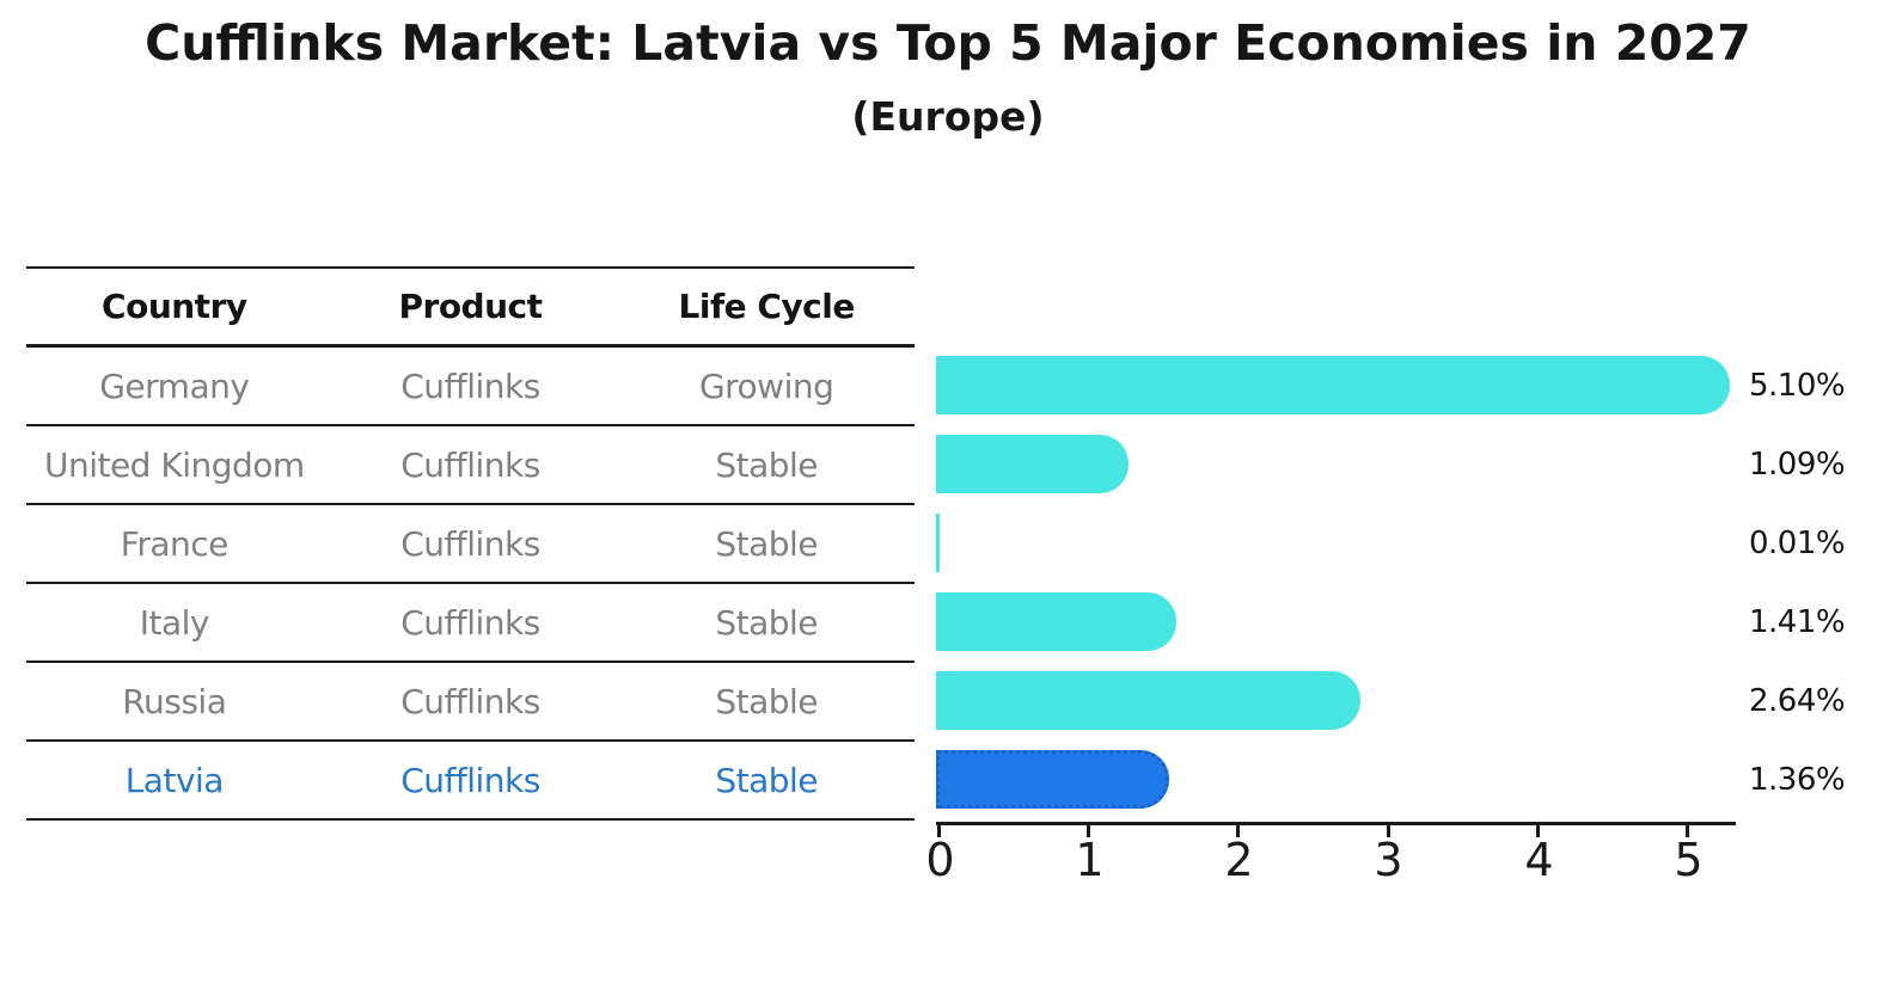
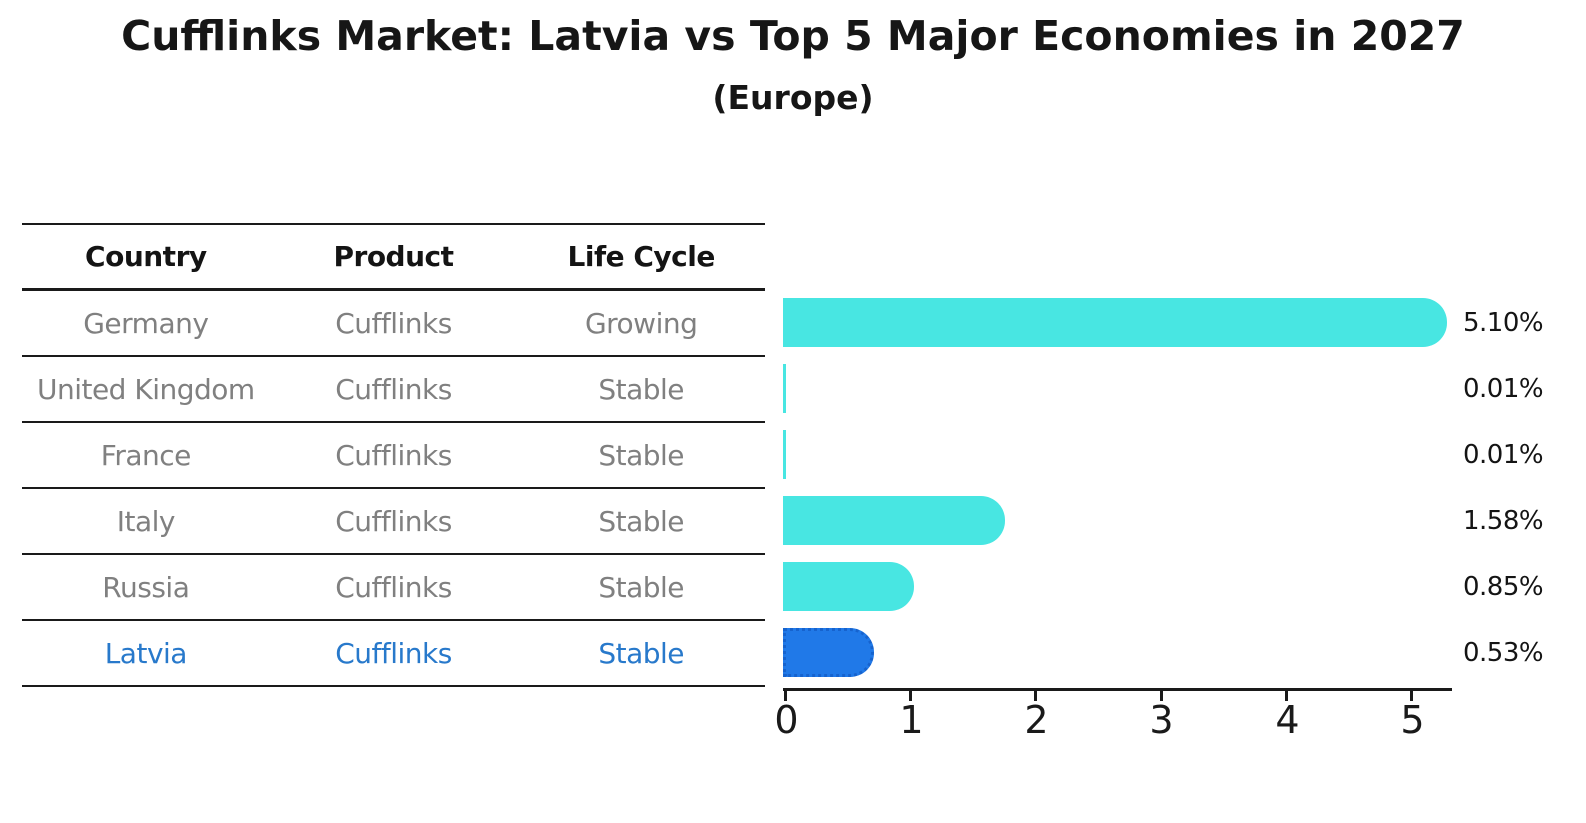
United Kingdom: 1.09% -> 0.01%
Italy: 1.41% -> 1.58%
Russia: 2.64% -> 0.85%
Latvia: 1.36% -> 0.53%
